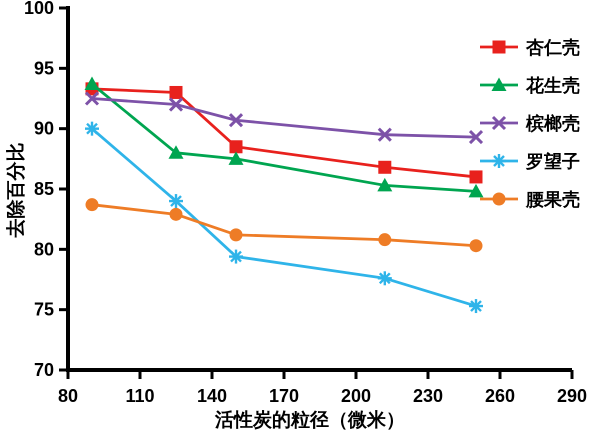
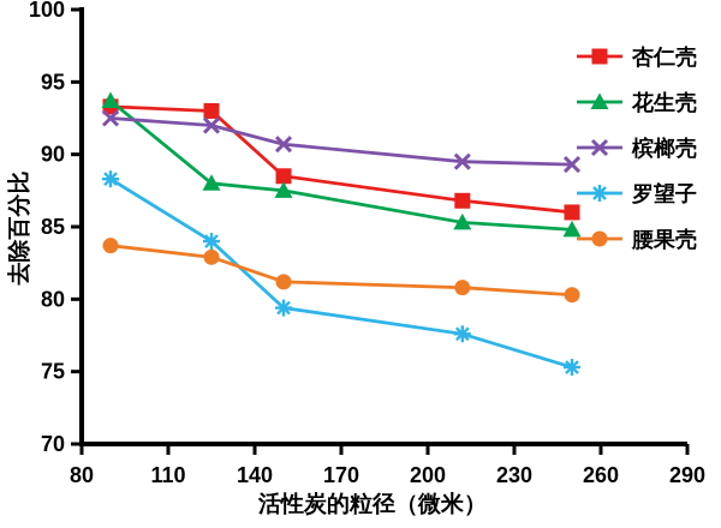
罗望子/90: 90 -> 88
